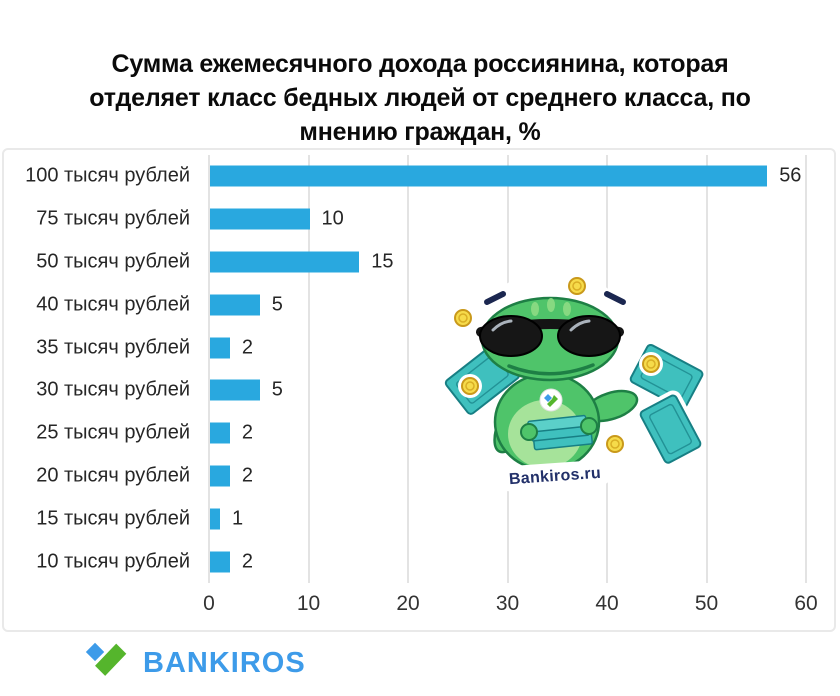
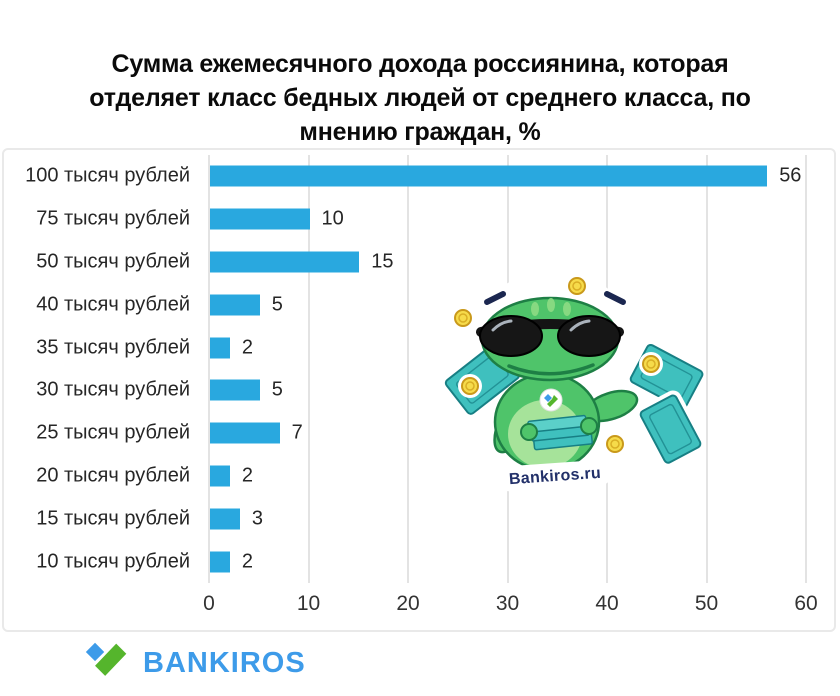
25 тысяч рублей: 2 -> 7
15 тысяч рублей: 1 -> 3
